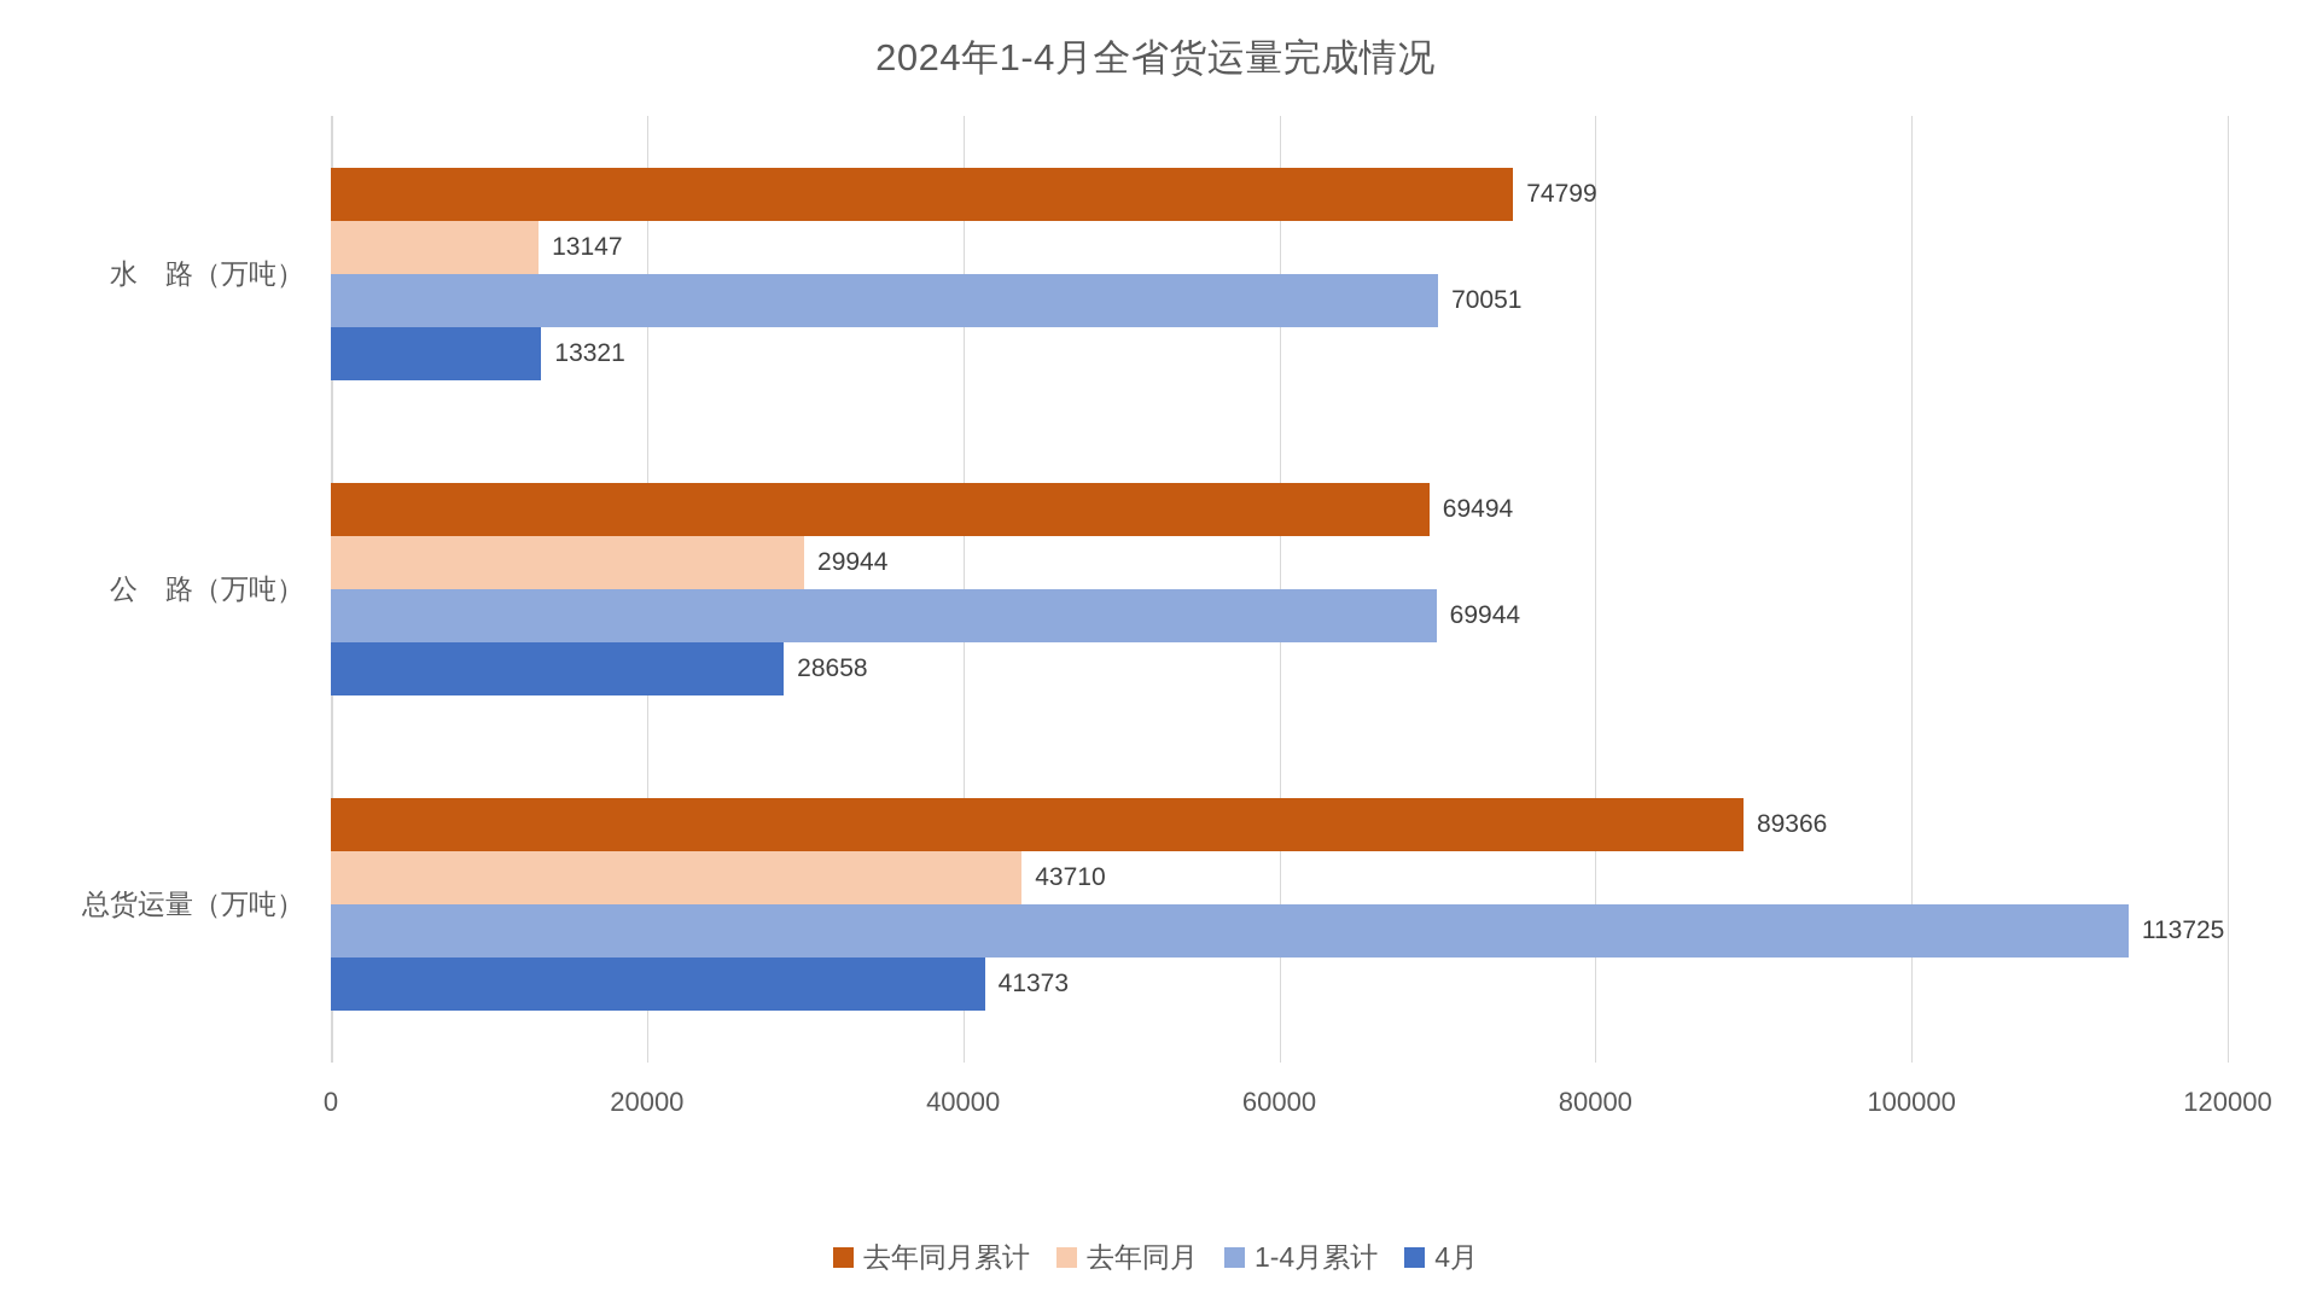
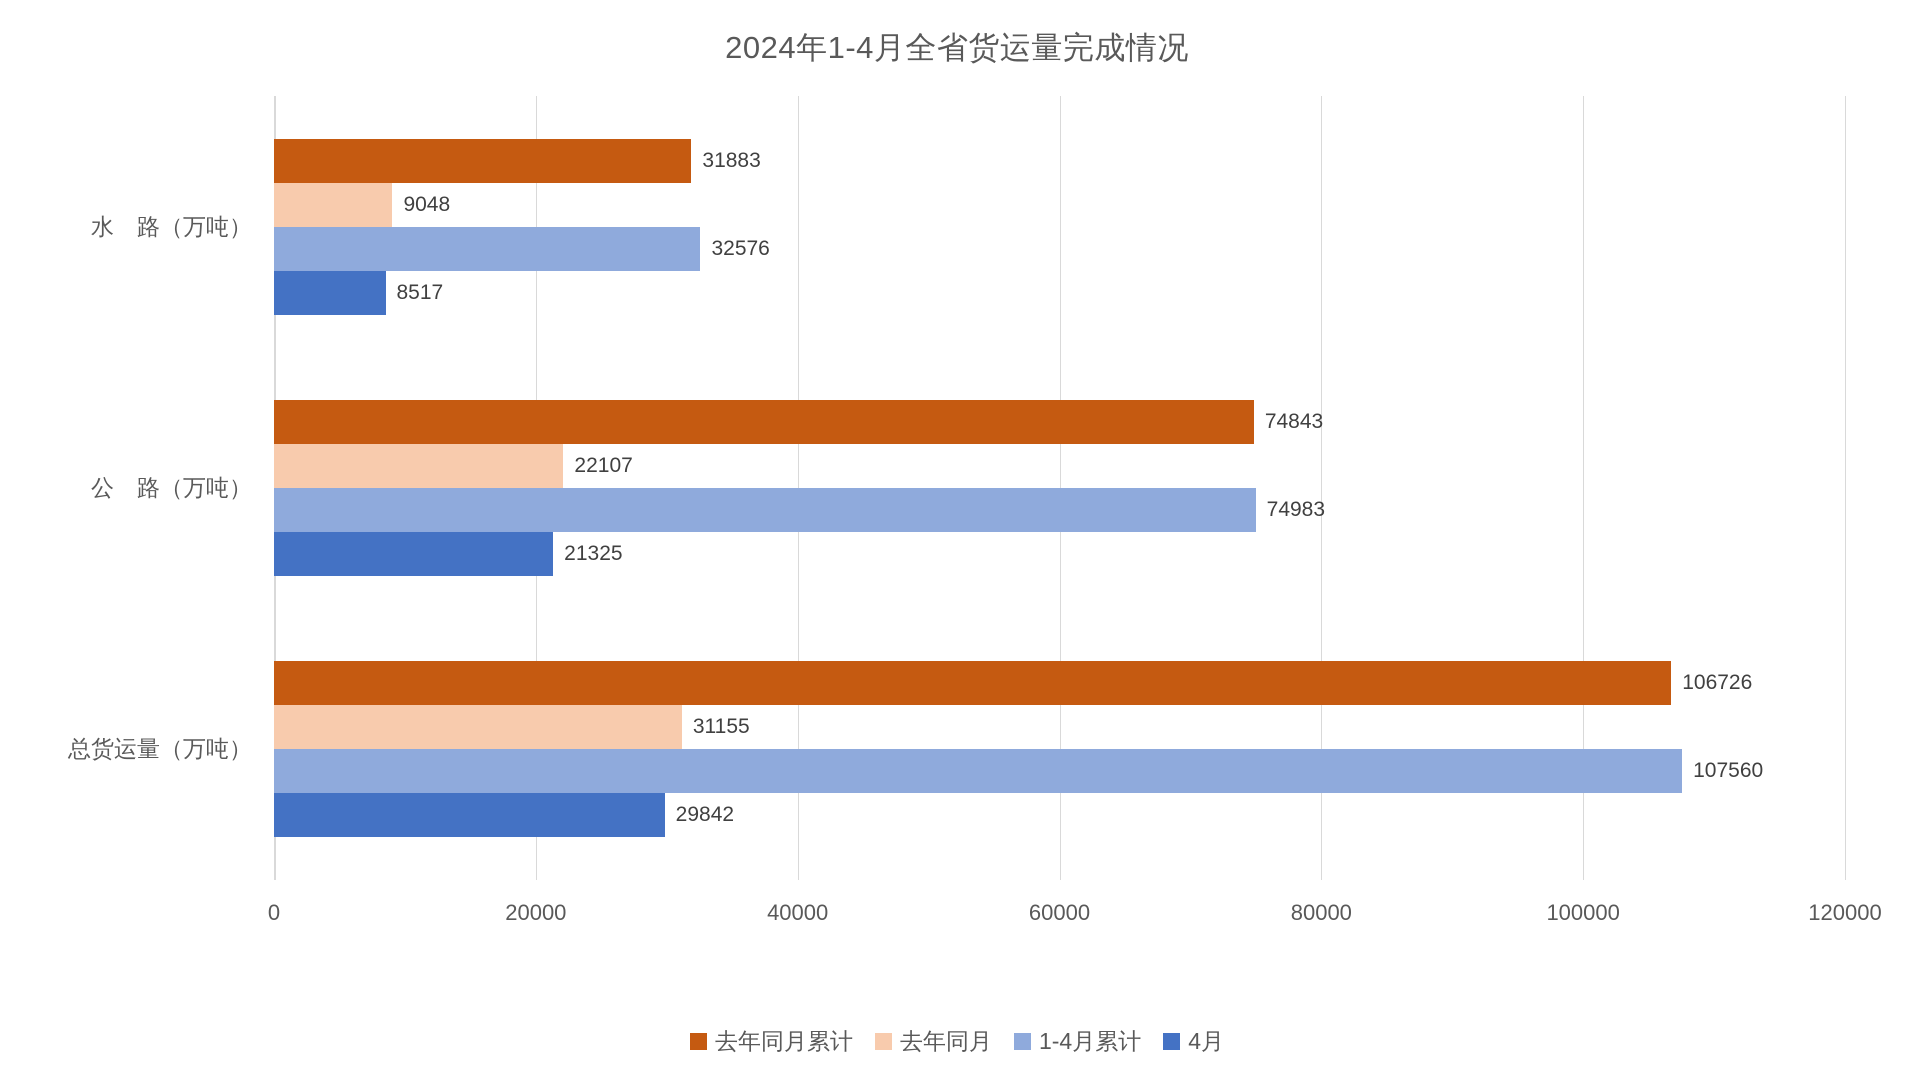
去年同月累计/水 路（万吨）: 74799 -> 31883
去年同月/水 路（万吨）: 13147 -> 9048
1-4月累计/水 路（万吨）: 70051 -> 32576
4月/水 路（万吨）: 13321 -> 8517
去年同月累计/公 路（万吨）: 69494 -> 74843
去年同月/公 路（万吨）: 29944 -> 22107
1-4月累计/公 路（万吨）: 69944 -> 74983
4月/公 路（万吨）: 28658 -> 21325
去年同月累计/总货运量（万吨）: 89366 -> 106726
去年同月/总货运量（万吨）: 43710 -> 31155
1-4月累计/总货运量（万吨）: 113725 -> 107560
4月/总货运量（万吨）: 41373 -> 29842
